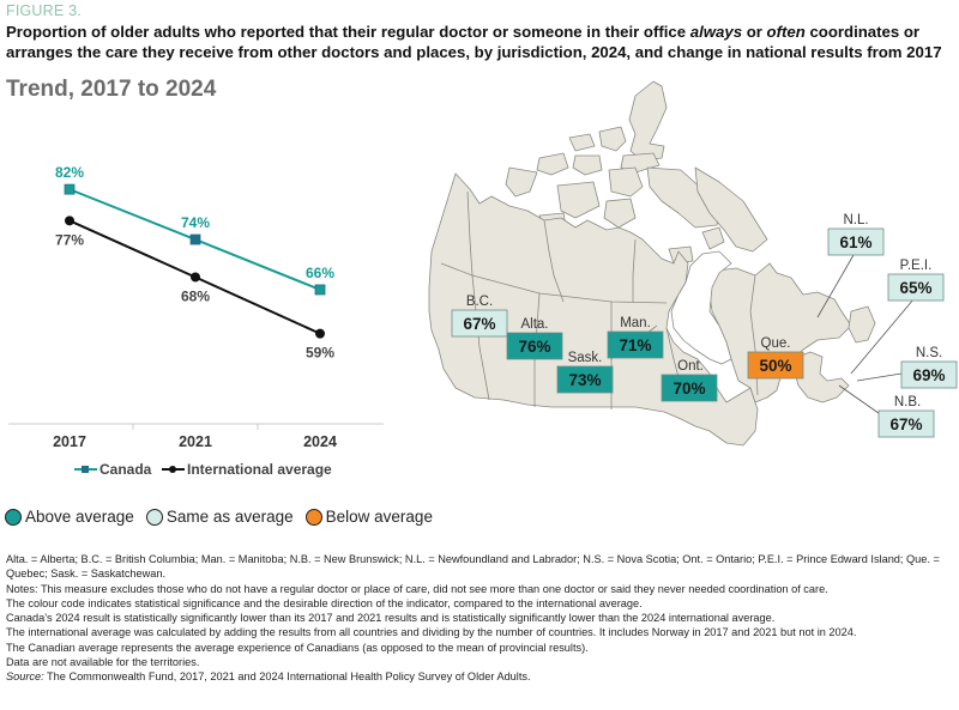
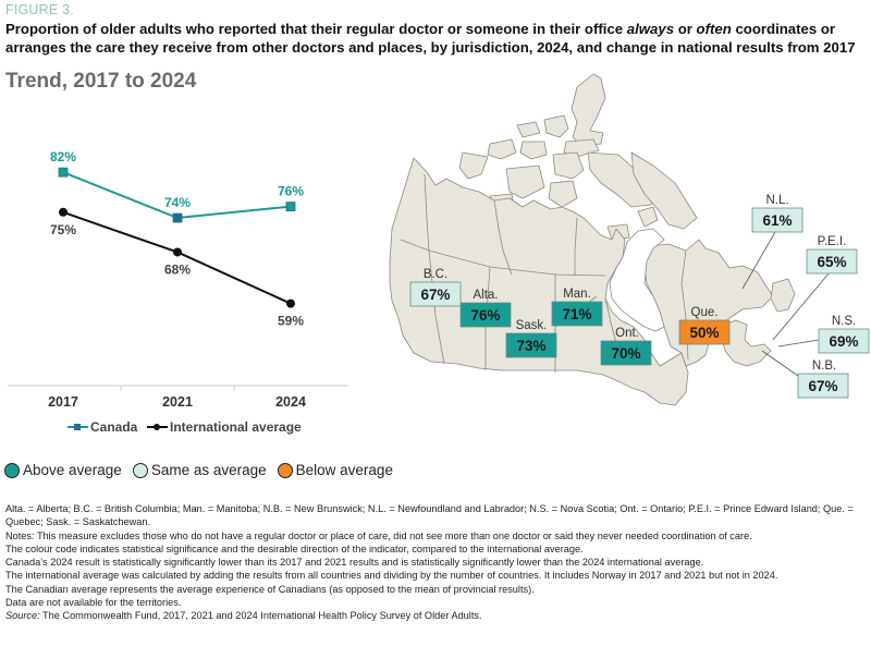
Trend, 2017 to 2024/International average/2017: 77% -> 75%
Trend, 2017 to 2024/Canada/2024: 66% -> 76%
